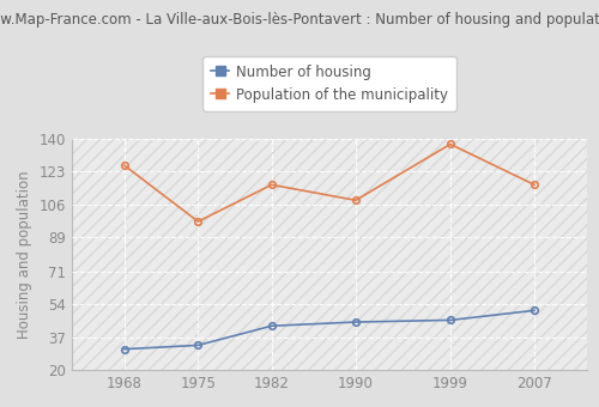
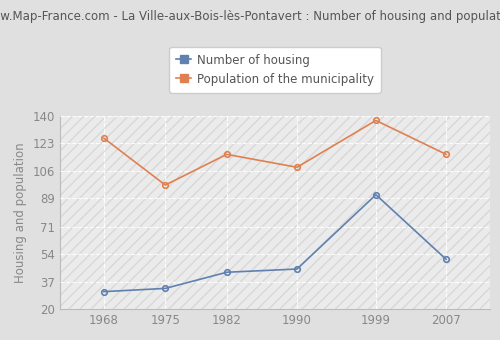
Number of housing/1999: 46 -> 91
